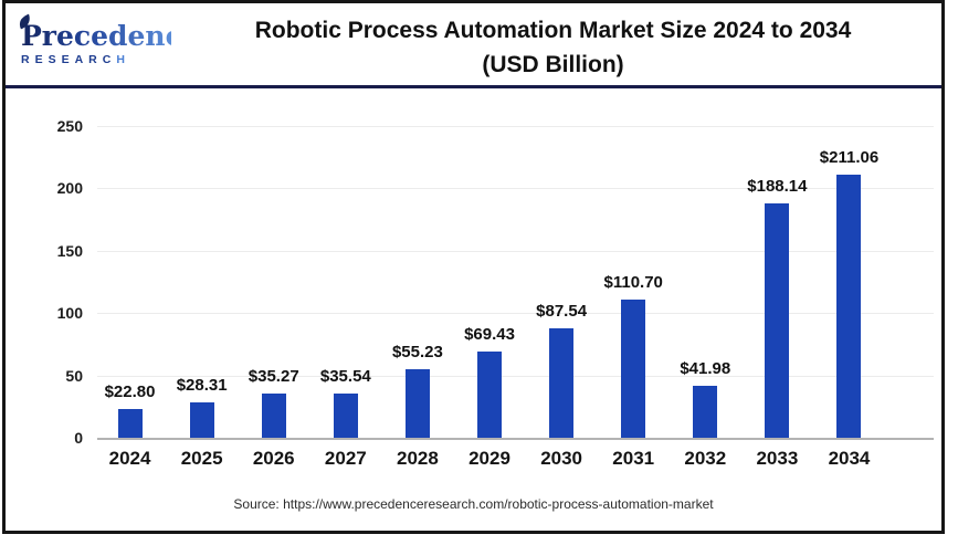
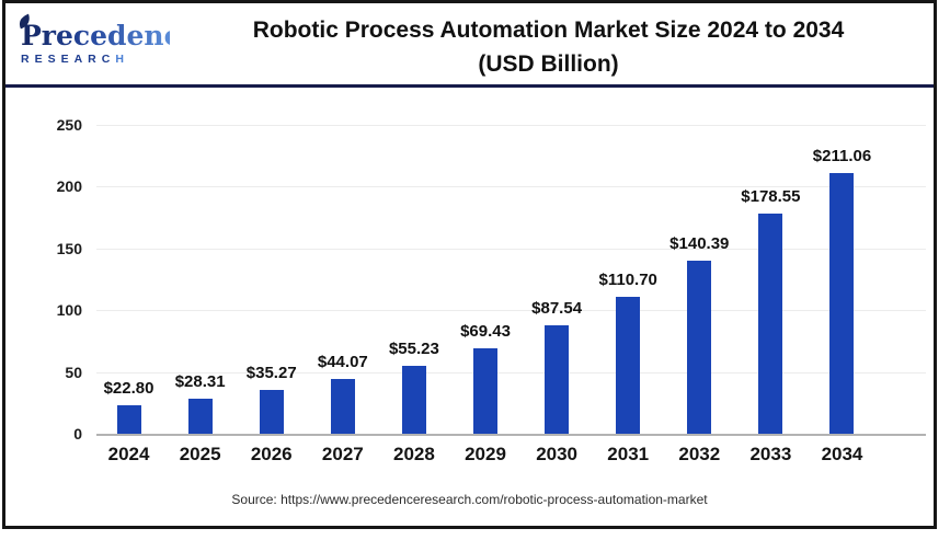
2027: $35.54 -> $44.07
2032: $41.98 -> $140.39
2033: $188.14 -> $178.55
